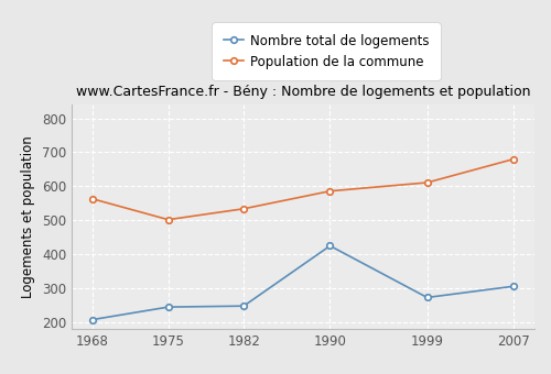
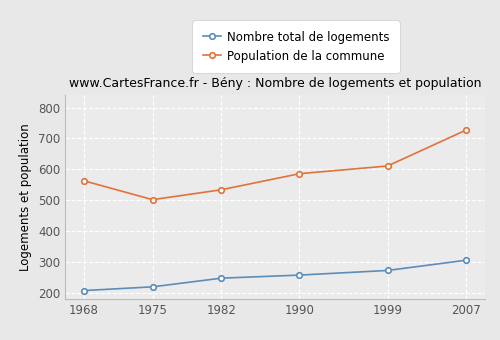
Nombre total de logements/1975: 245 -> 220
Nombre total de logements/1990: 425 -> 258
Population de la commune/2007: 680 -> 727
